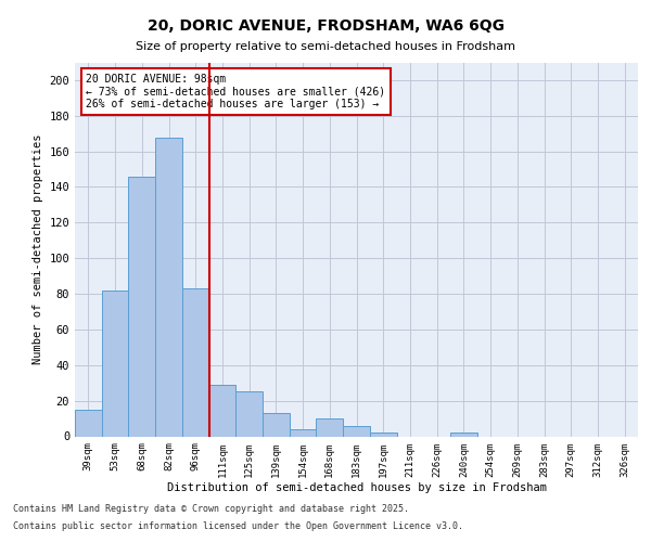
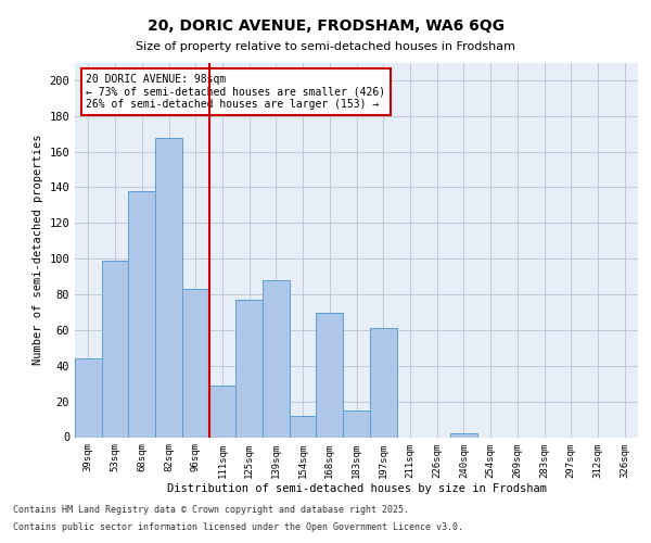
39sqm: 15 -> 44
53sqm: 82 -> 99
68sqm: 146 -> 138
125sqm: 25 -> 77
139sqm: 13 -> 88
154sqm: 4 -> 12
168sqm: 10 -> 70
183sqm: 6 -> 15
197sqm: 2 -> 61
